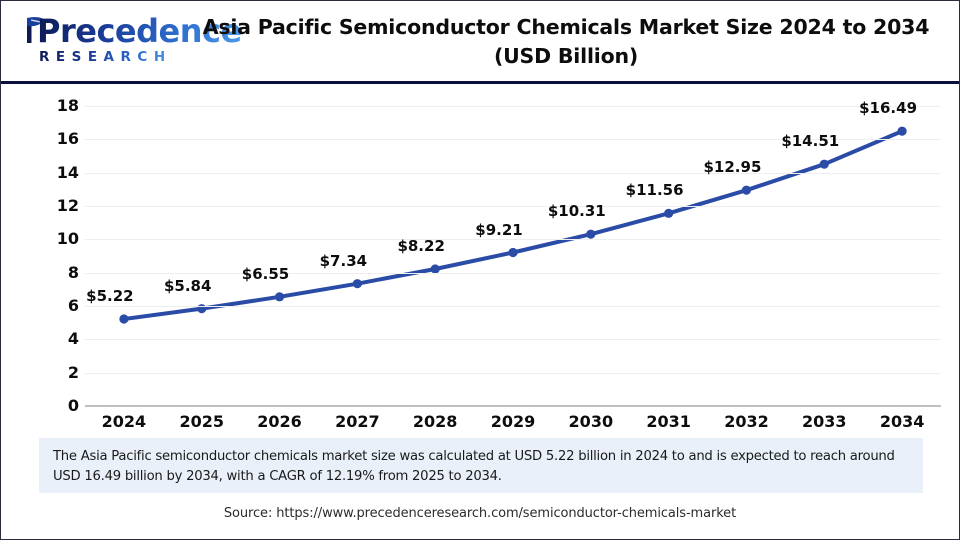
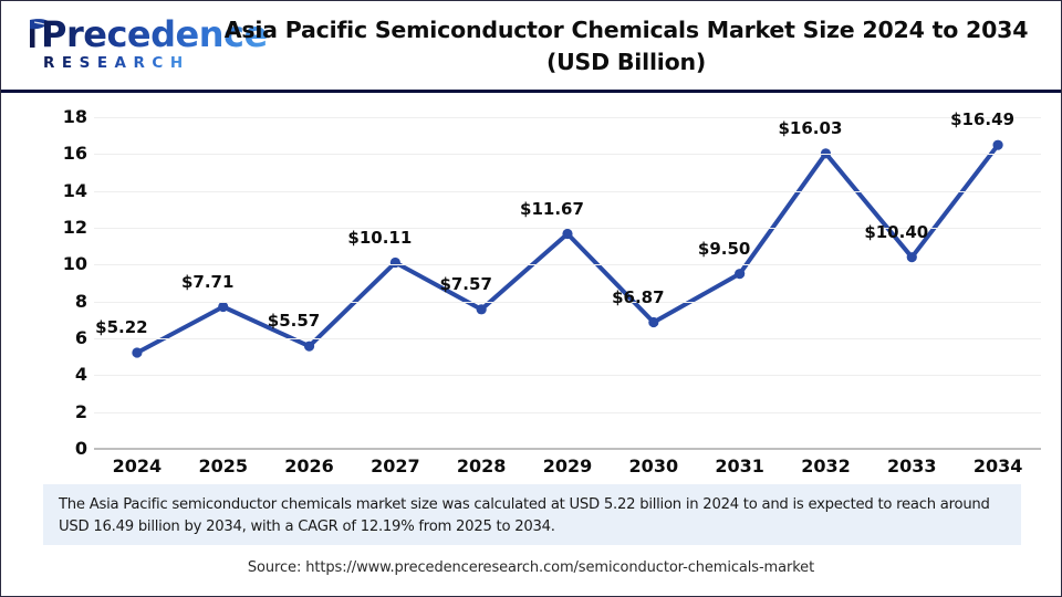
2025: $5.84 -> $7.71
2026: $6.55 -> $5.57
2027: $7.34 -> $10.11
2028: $8.22 -> $7.57
2029: $9.21 -> $11.67
2030: $10.31 -> $6.87
2031: $11.56 -> $9.50
2032: $12.95 -> $16.03
2033: $14.51 -> $10.40
